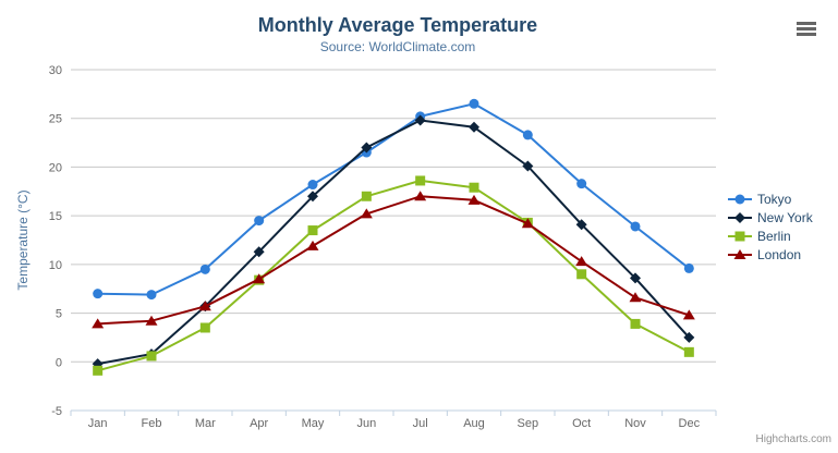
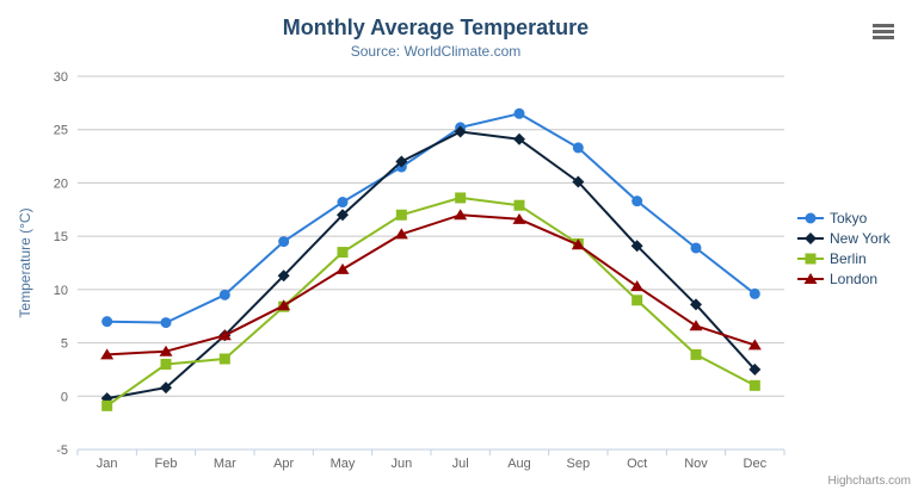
Berlin/Feb: 1 -> 3
